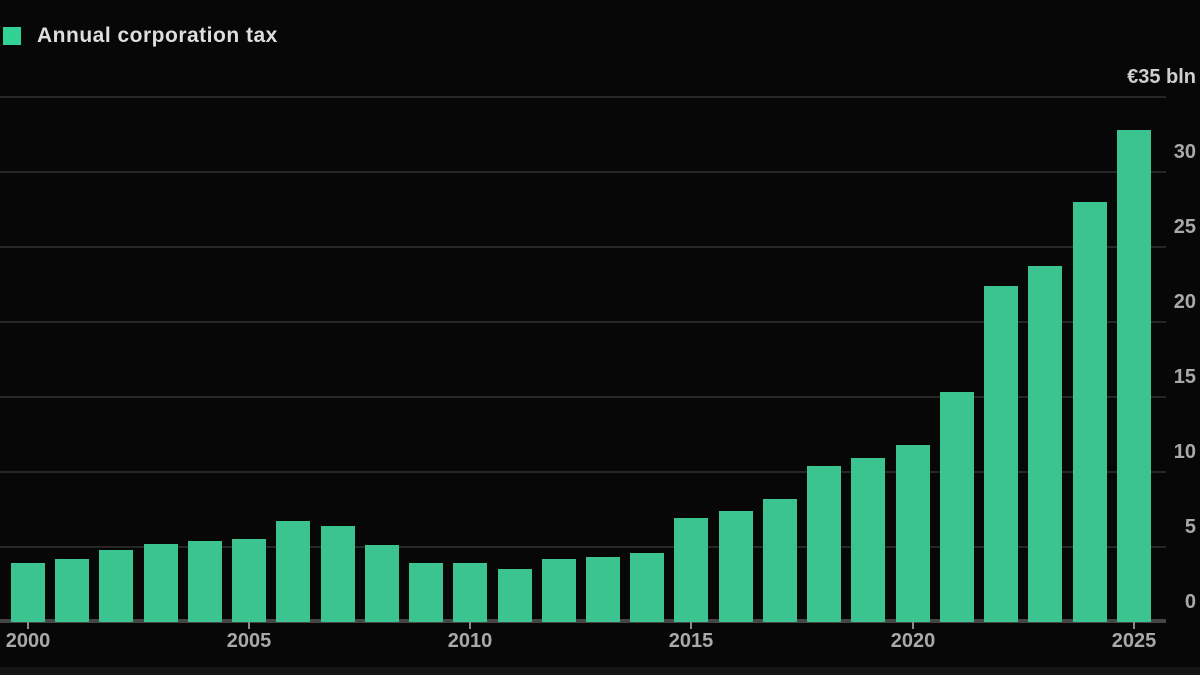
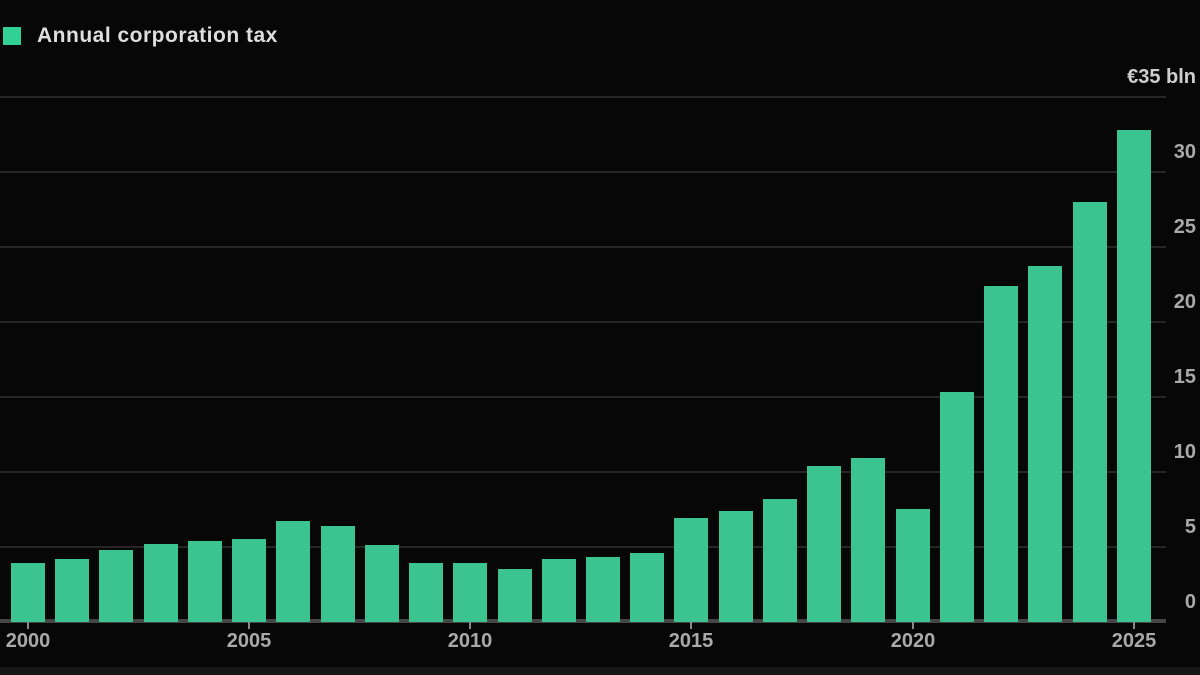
2020: 11.8 -> 7.5
